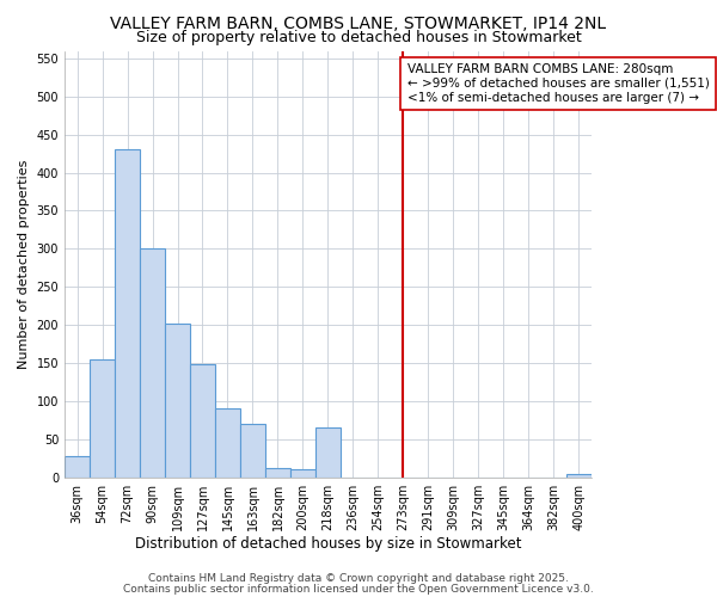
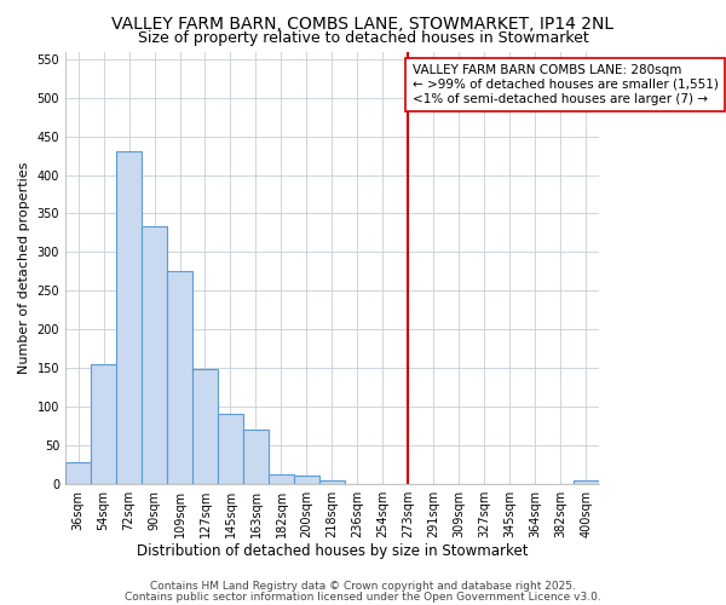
90sqm: 300 -> 333
109sqm: 202 -> 275
218sqm: 66 -> 5
